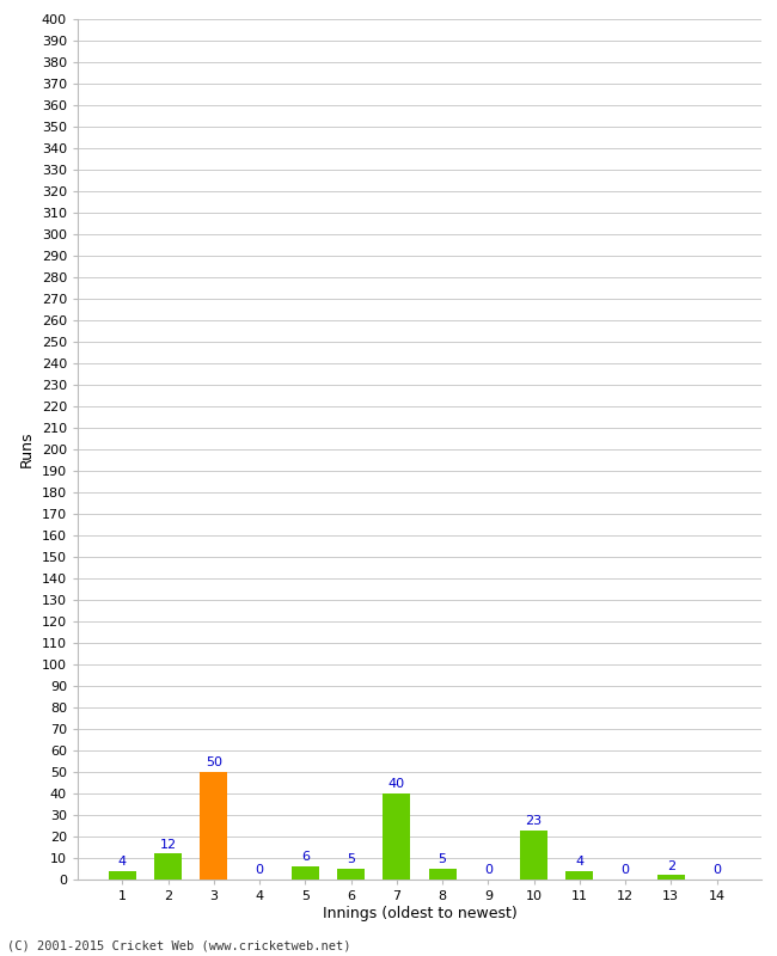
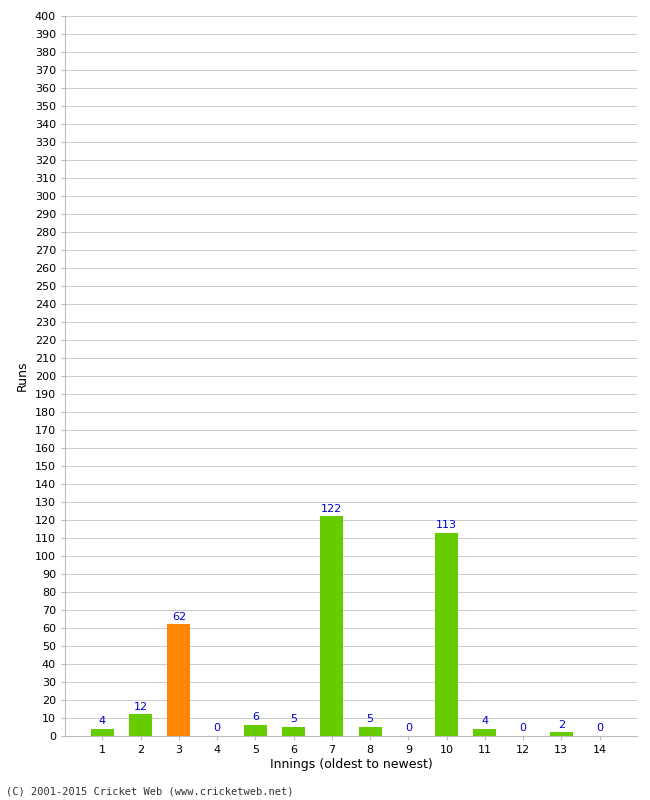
3: 50 -> 62
7: 40 -> 122
10: 23 -> 113
